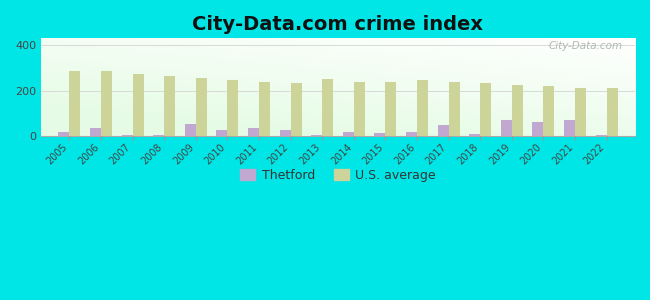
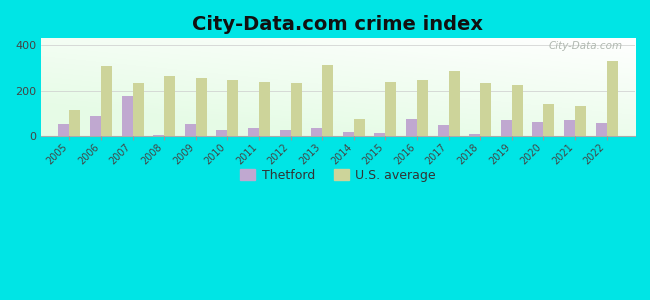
Thetford/2005: 20 -> 55
U.S. average/2005: 285 -> 115
Thetford/2006: 35 -> 90
U.S. average/2006: 285 -> 310
Thetford/2007: 5 -> 175
U.S. average/2007: 275 -> 235
Thetford/2013: 6 -> 35
U.S. average/2013: 250 -> 315
U.S. average/2014: 240 -> 75
Thetford/2016: 18 -> 75
U.S. average/2017: 238 -> 285
U.S. average/2020: 220 -> 140
U.S. average/2021: 210 -> 135
Thetford/2022: 4 -> 60
U.S. average/2022: 213 -> 330
